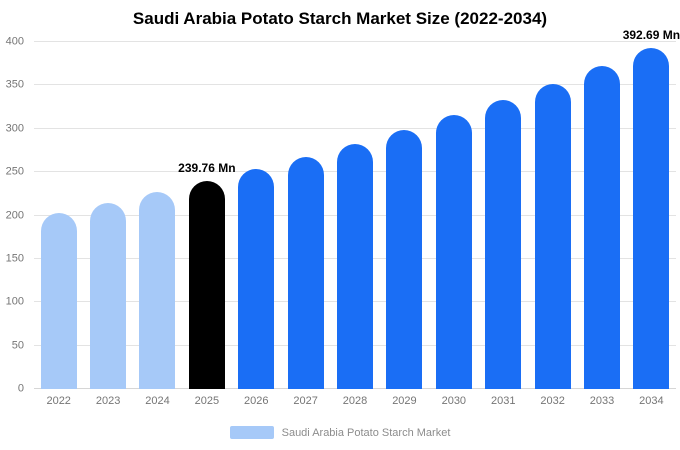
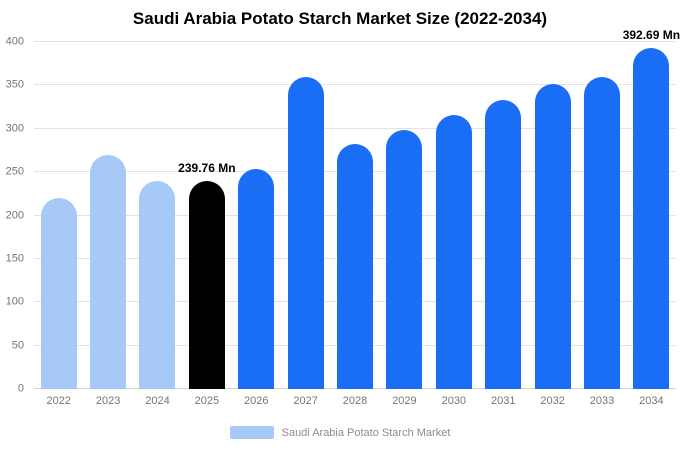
2022: 200 -> 220
2023: 210 -> 270
2024: 230 -> 240
2027: 270 -> 360
2033: 370 -> 360
